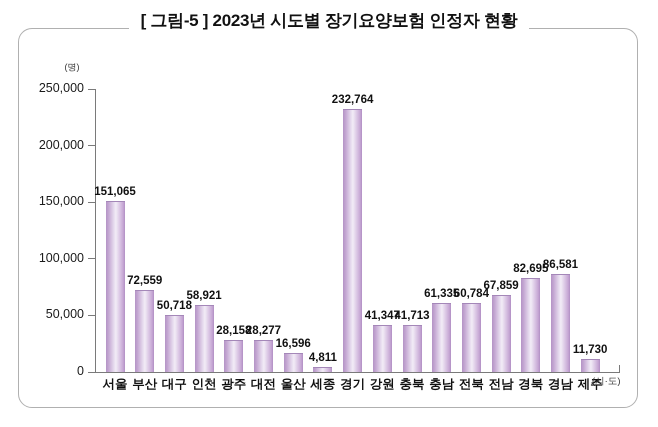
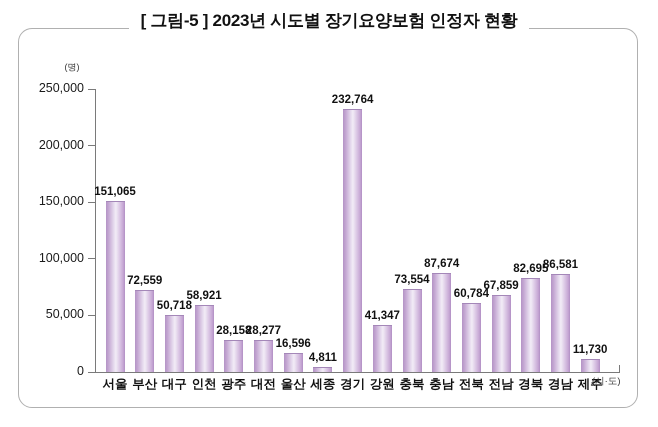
충북: 41,713 -> 73,554
충남: 61,335 -> 87,674
